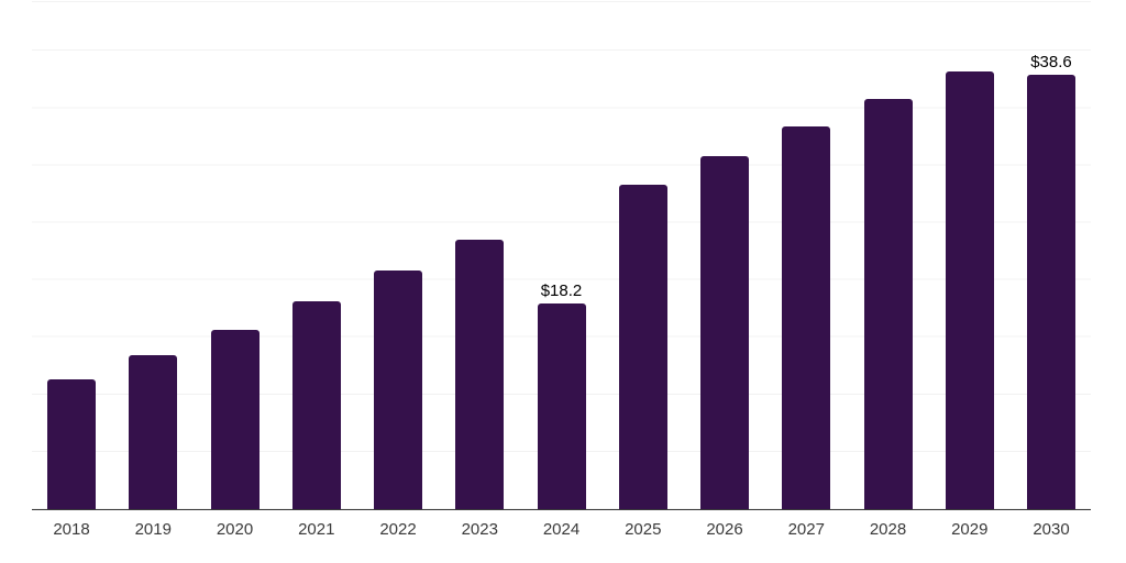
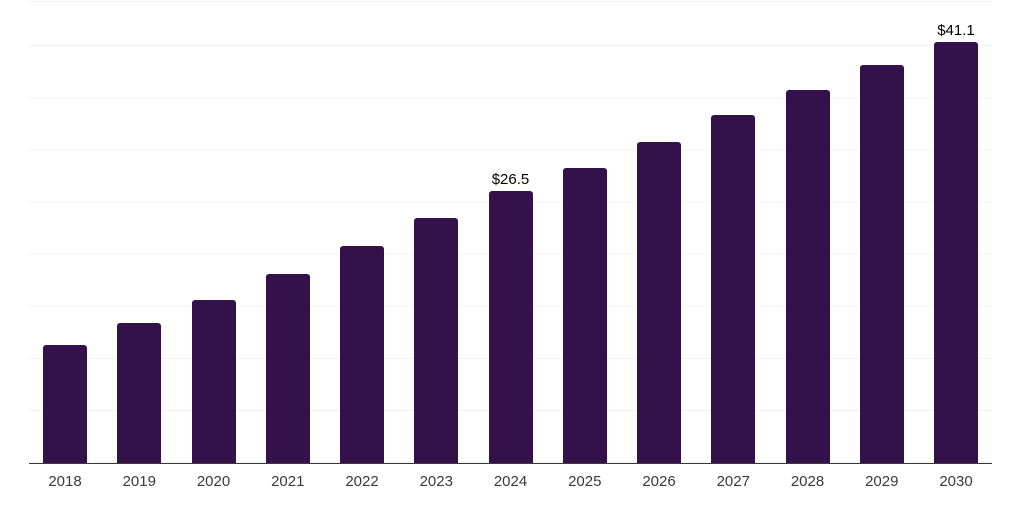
2024: $18.2 -> $26.5
2030: $38.6 -> $41.1
